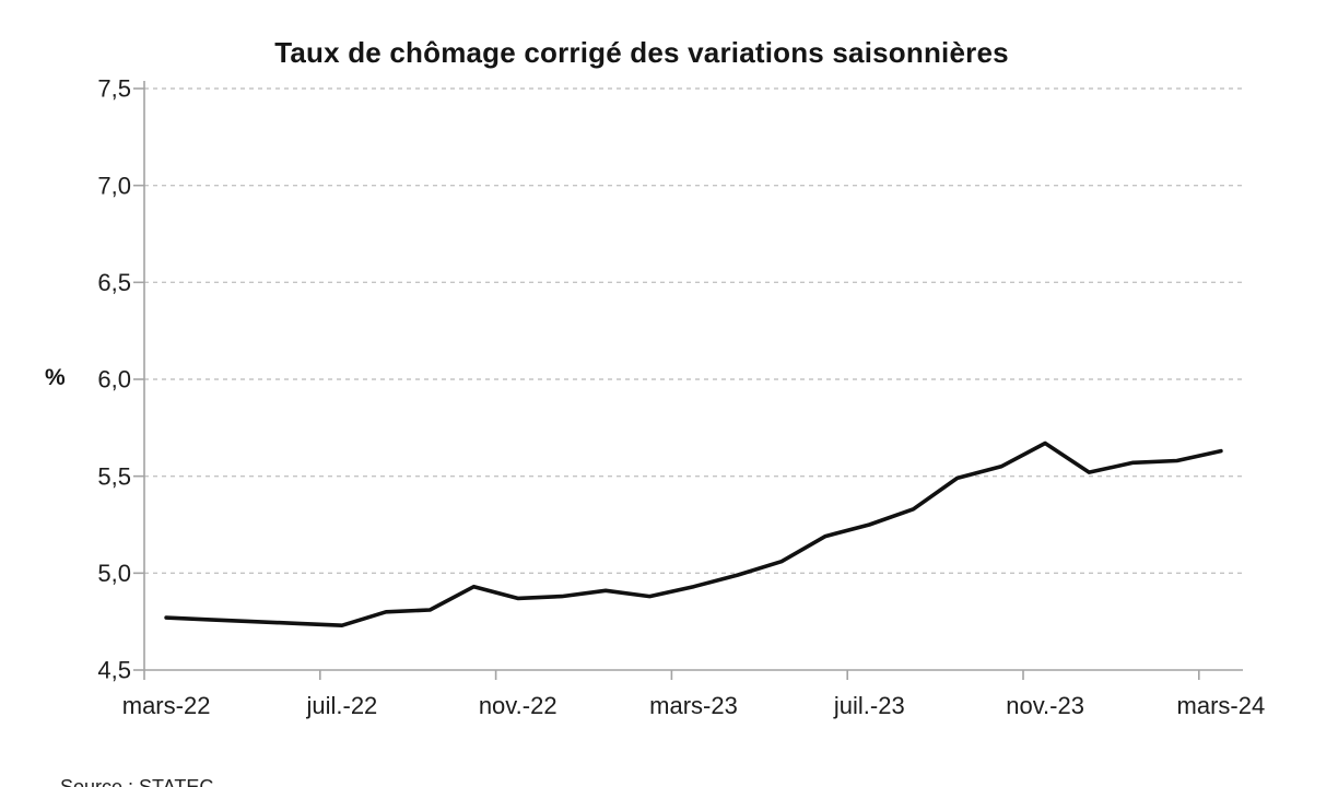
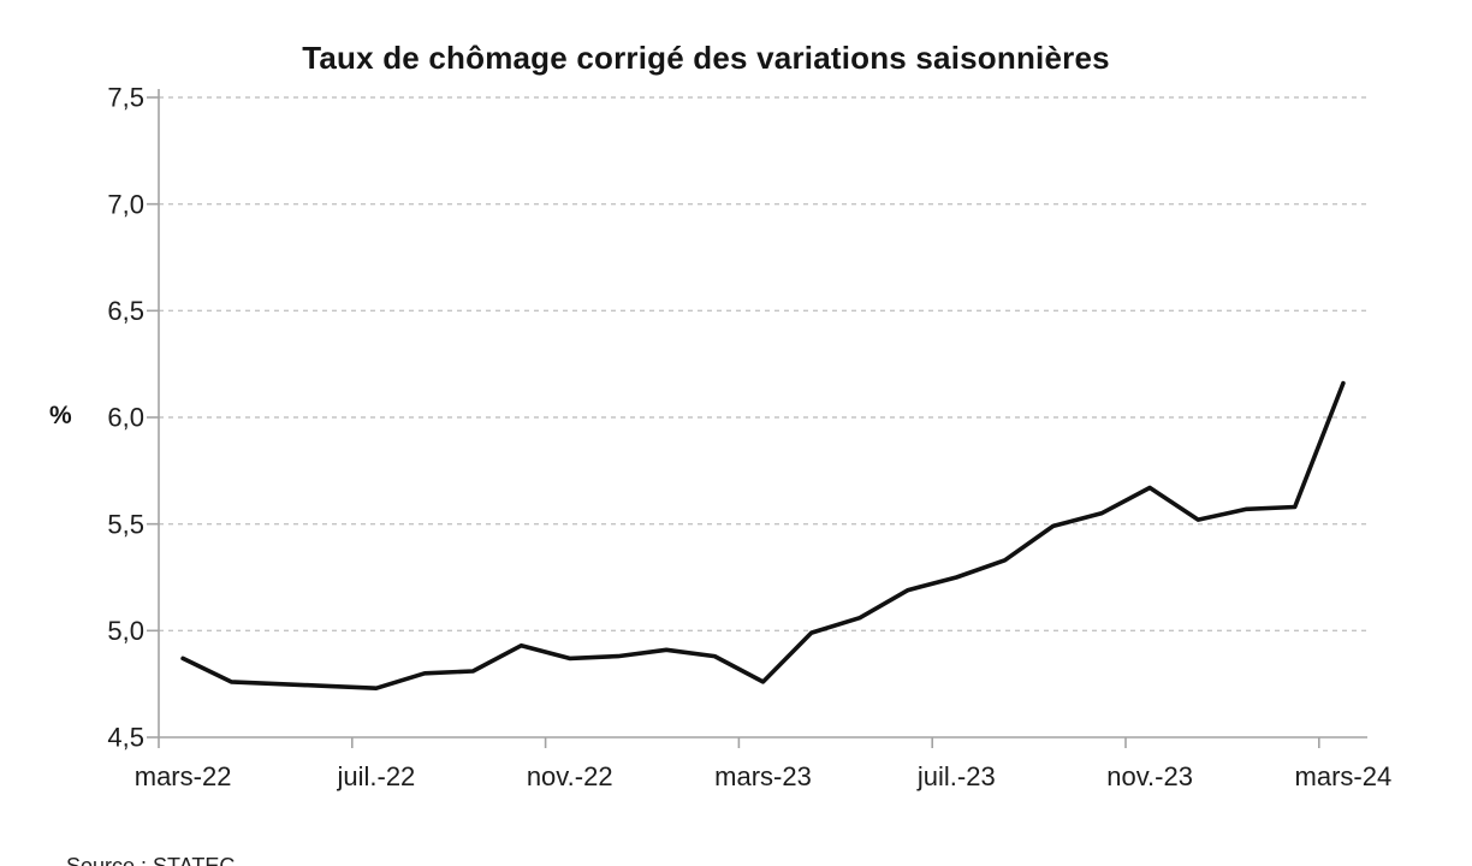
mars-22: 4,77 -> 4,87
mars-23: 4,93 -> 4,76
mars-24: 5,63 -> 6,16
